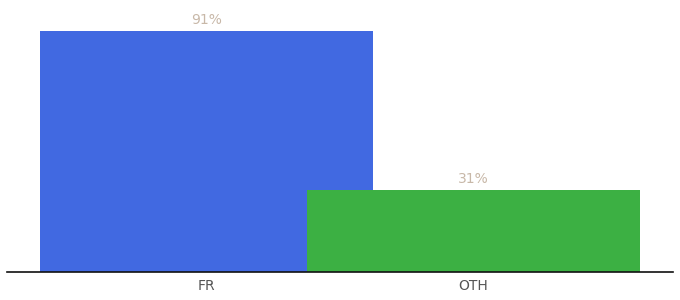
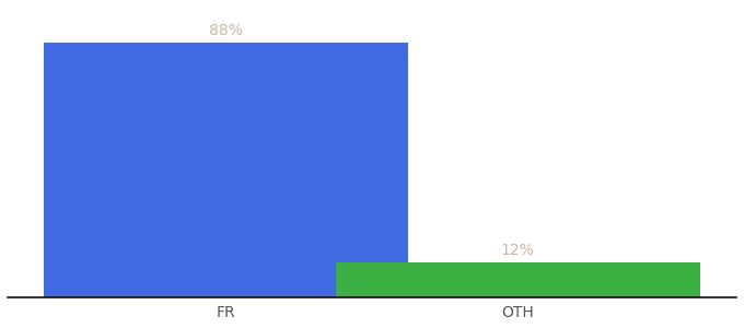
FR: 91% -> 88%
OTH: 31% -> 12%
